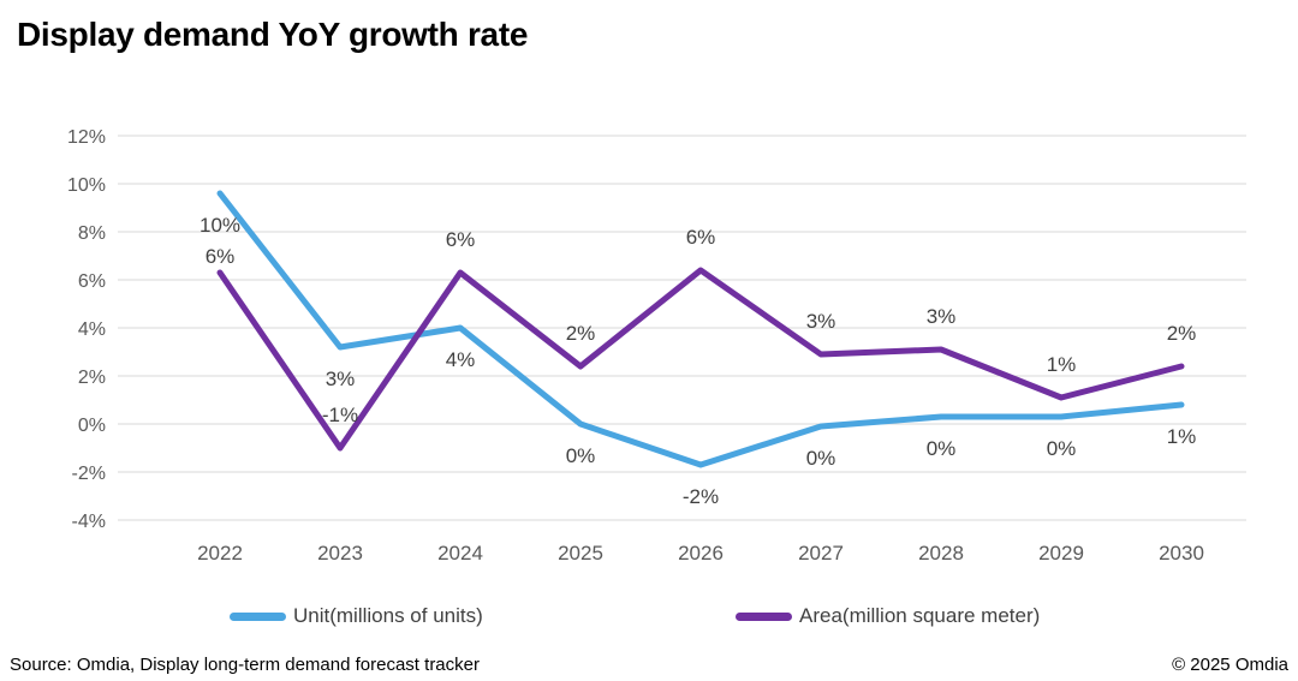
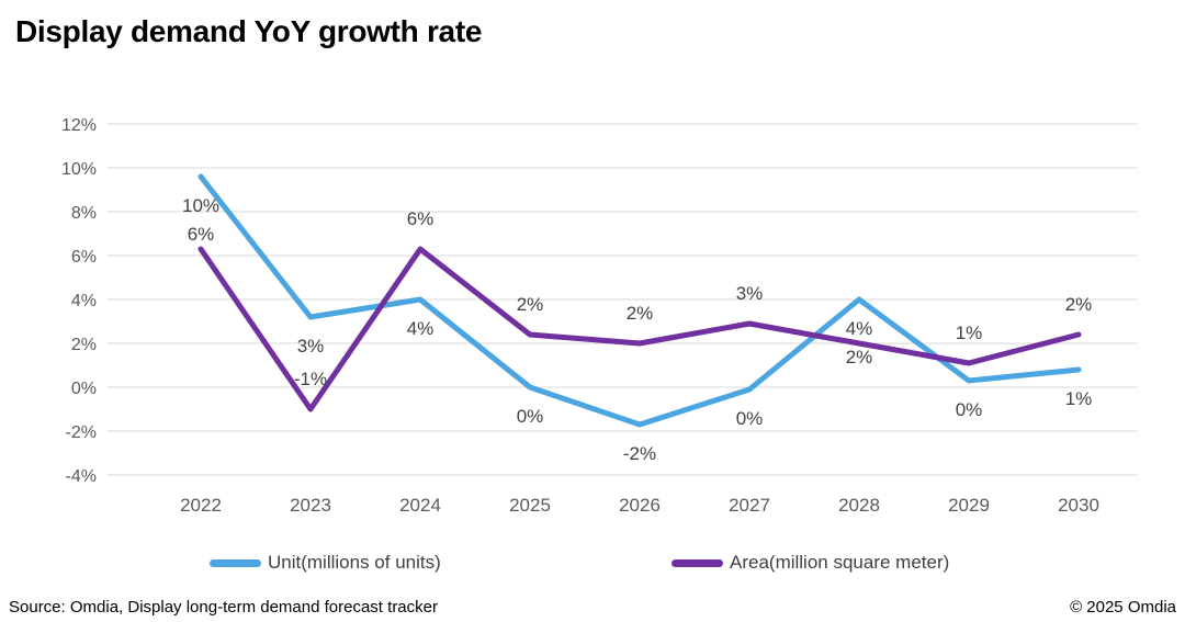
Area(million square meter)/2026: 6% -> 2%
Unit(millions of units)/2028: 0% -> 4%
Area(million square meter)/2028: 3% -> 2%
